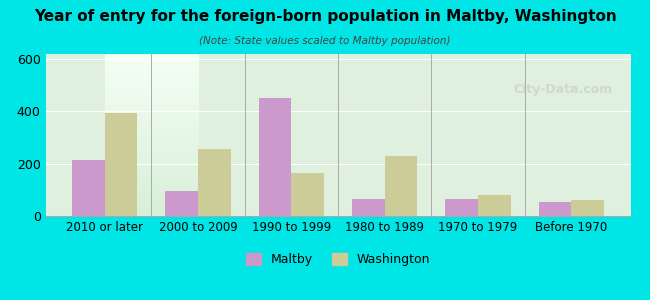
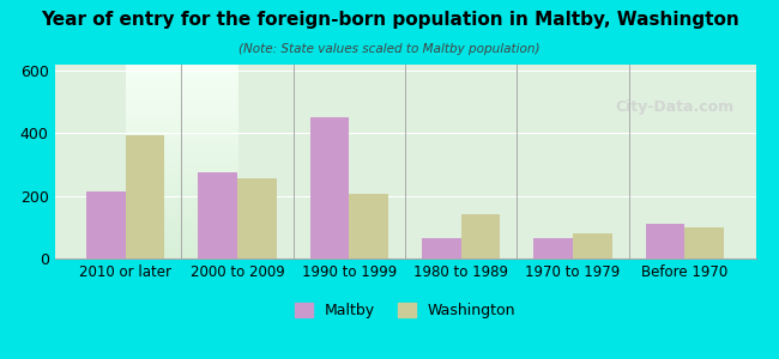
Maltby/2000 to 2009: 95 -> 275
Washington/1990 to 1999: 165 -> 205
Washington/1980 to 1989: 230 -> 140
Maltby/Before 1970: 55 -> 110
Washington/Before 1970: 60 -> 100
